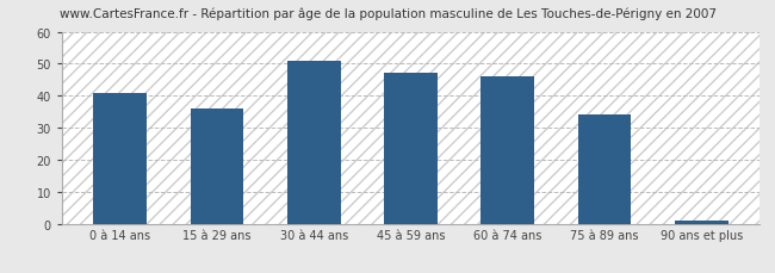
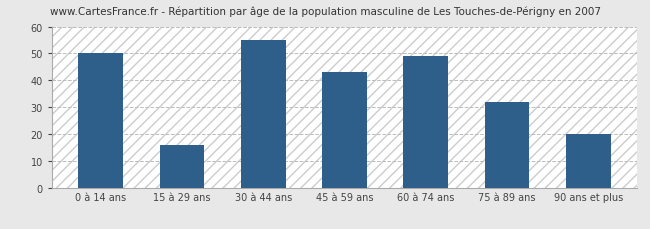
0 à 14 ans: 41 -> 50
15 à 29 ans: 36 -> 16
30 à 44 ans: 51 -> 55
45 à 59 ans: 47 -> 43
60 à 74 ans: 46 -> 49
75 à 89 ans: 34 -> 32
90 ans et plus: 1 -> 20
